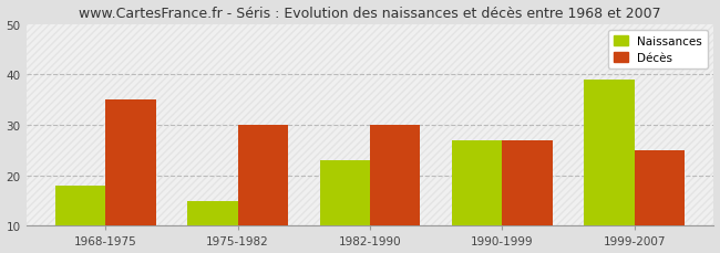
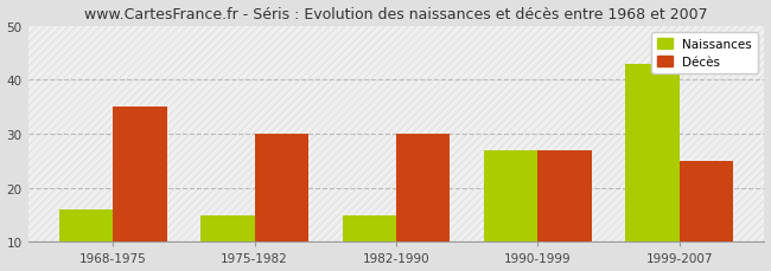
Naissances/1968-1975: 18 -> 16
Naissances/1982-1990: 23 -> 15
Naissances/1999-2007: 39 -> 43
